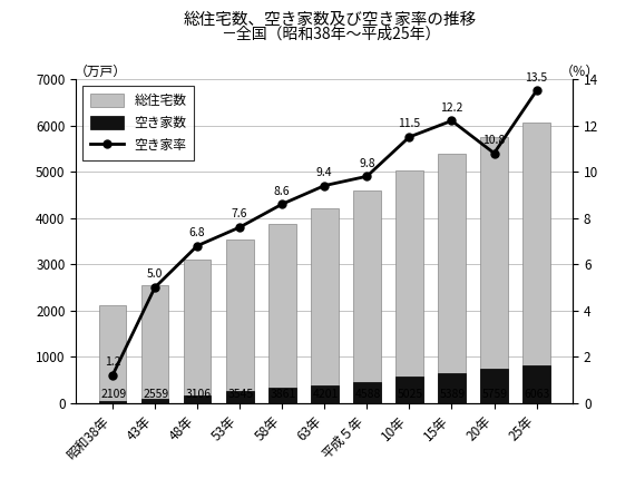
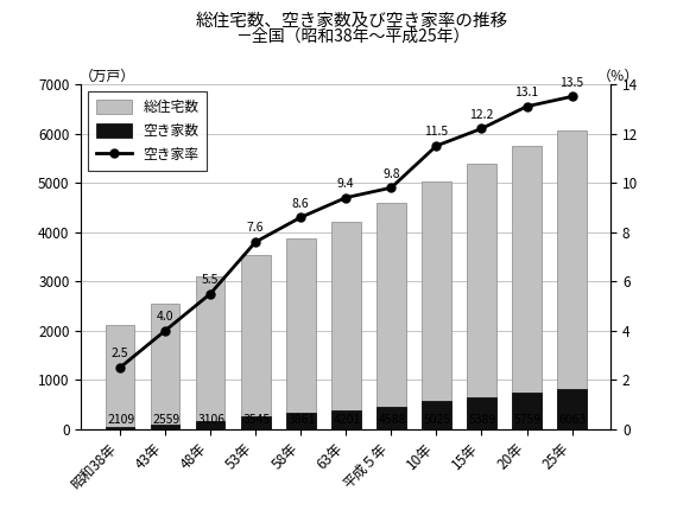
空き家率/昭和38年: 1.2 -> 2.5
空き家率/43年: 5.0 -> 4.0
空き家率/48年: 6.8 -> 5.5
空き家率/20年: 10.8 -> 13.1
